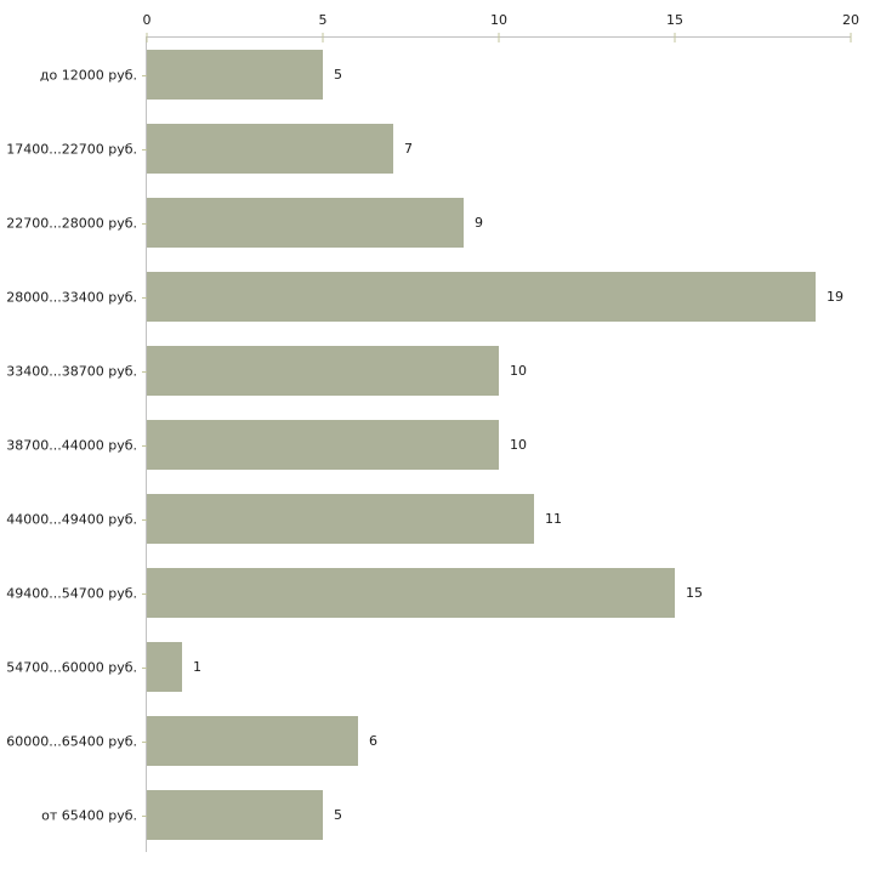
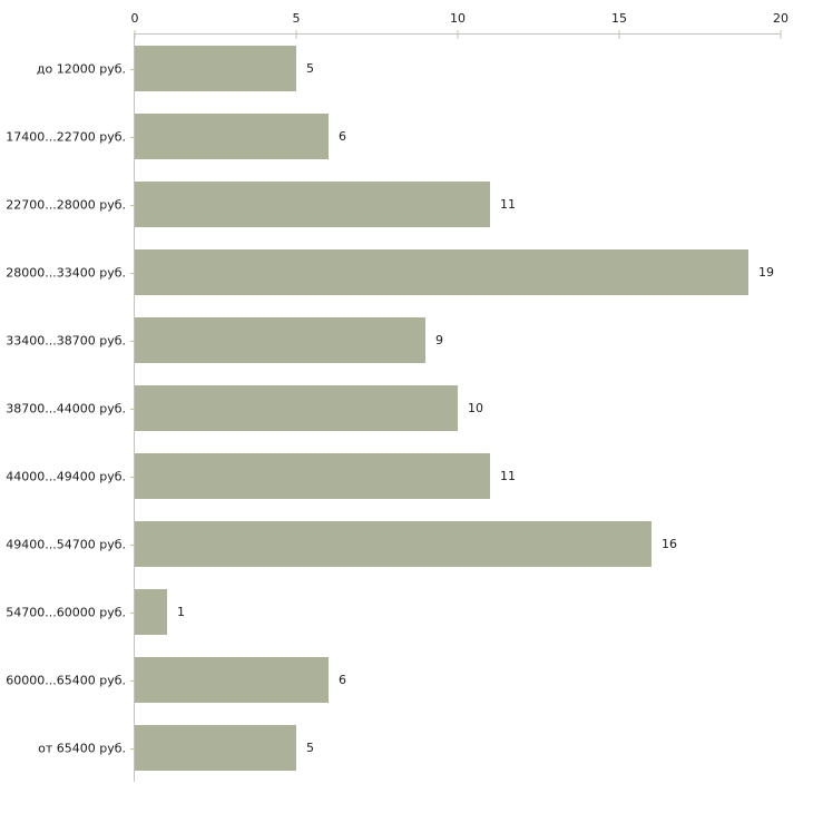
17400...22700 руб.: 7 -> 6
22700...28000 руб.: 9 -> 11
33400...38700 руб.: 10 -> 9
49400...54700 руб.: 15 -> 16
